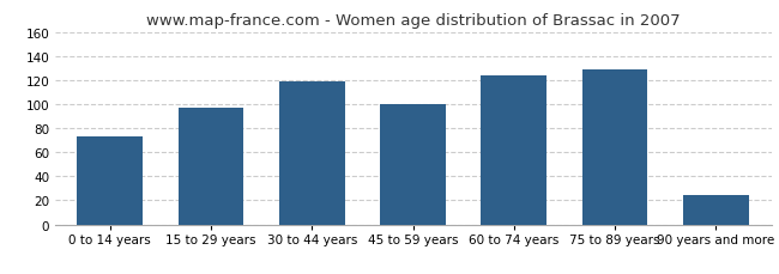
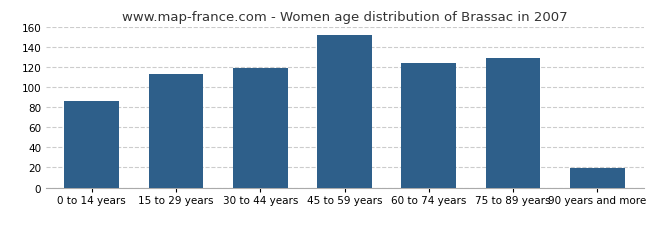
0 to 14 years: 73 -> 86
15 to 29 years: 97 -> 113
45 to 59 years: 100 -> 152
90 years and more: 24 -> 19
